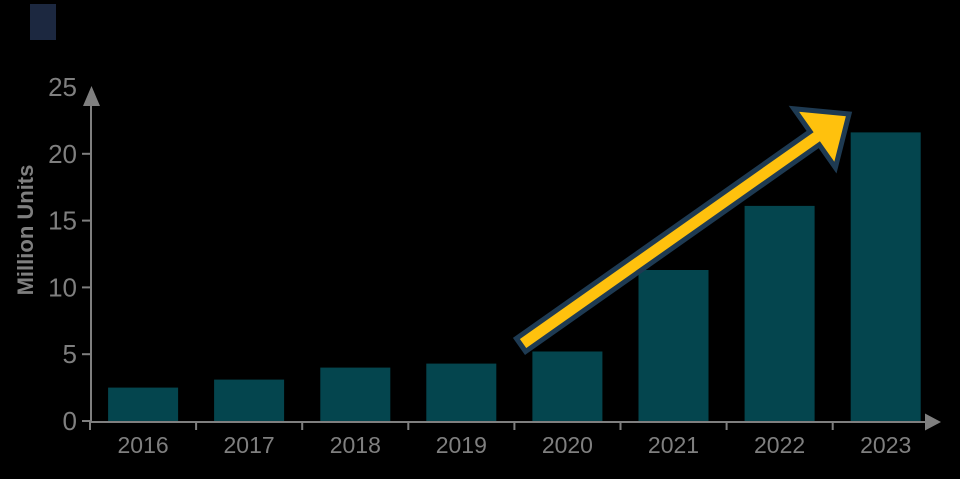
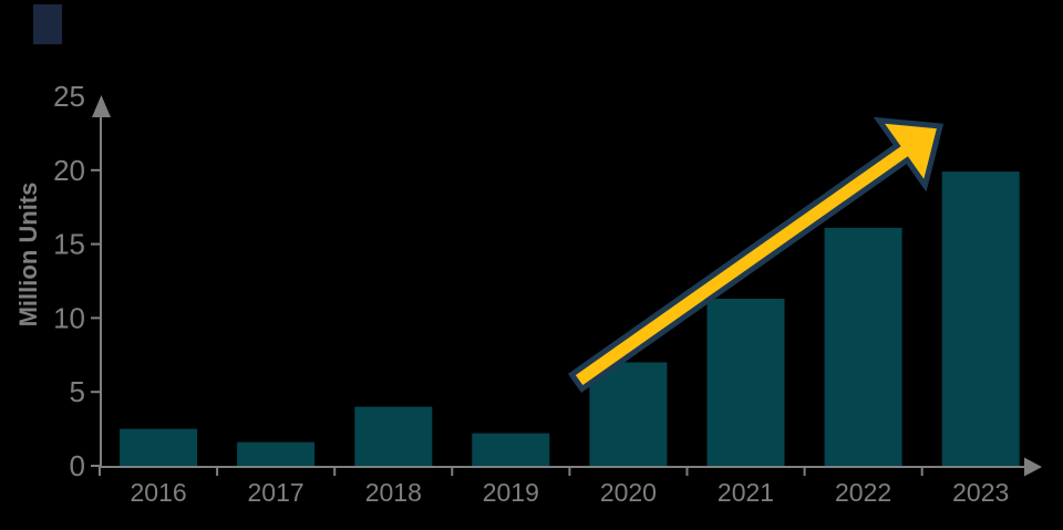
2017: 3.1 -> 1.6
2019: 4.3 -> 2.2
2020: 5.2 -> 7.0
2023: 21.6 -> 19.9
